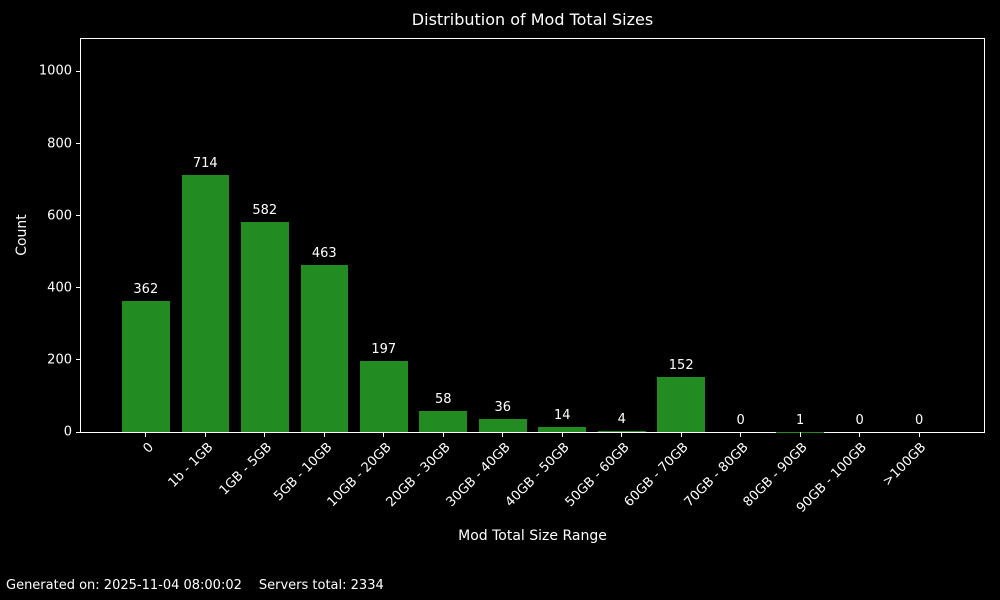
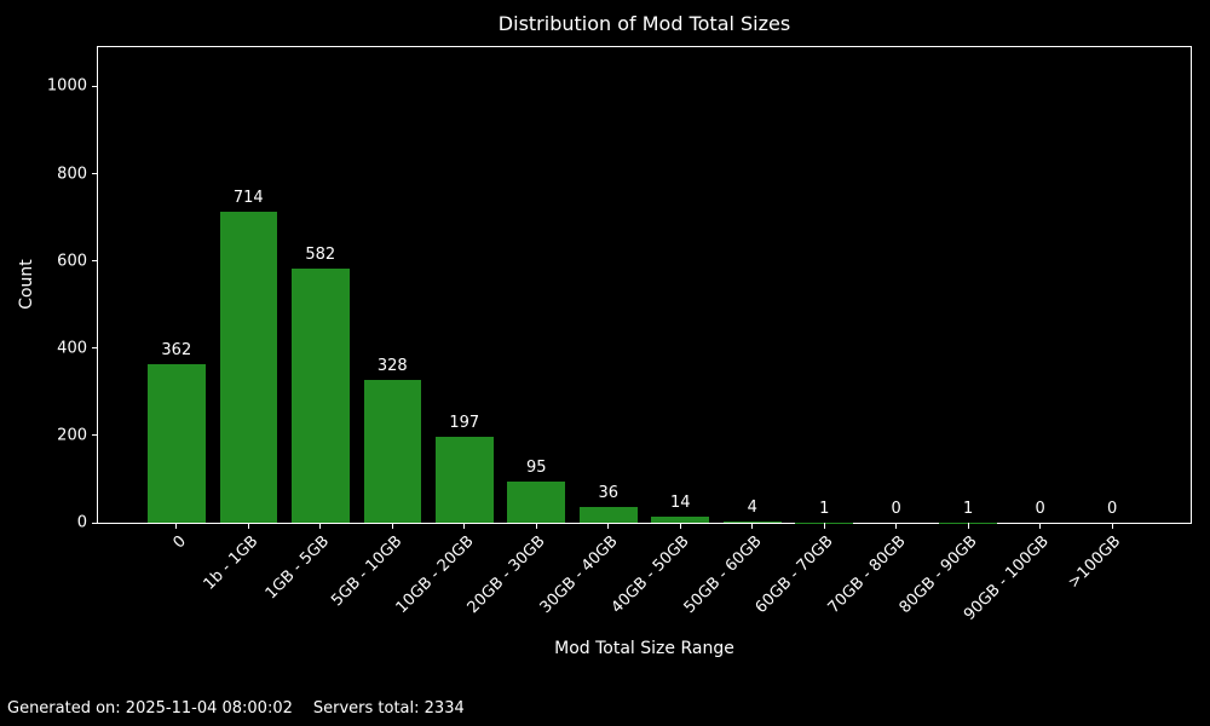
5GB - 10GB: 463 -> 328
20GB - 30GB: 58 -> 95
60GB - 70GB: 152 -> 1
